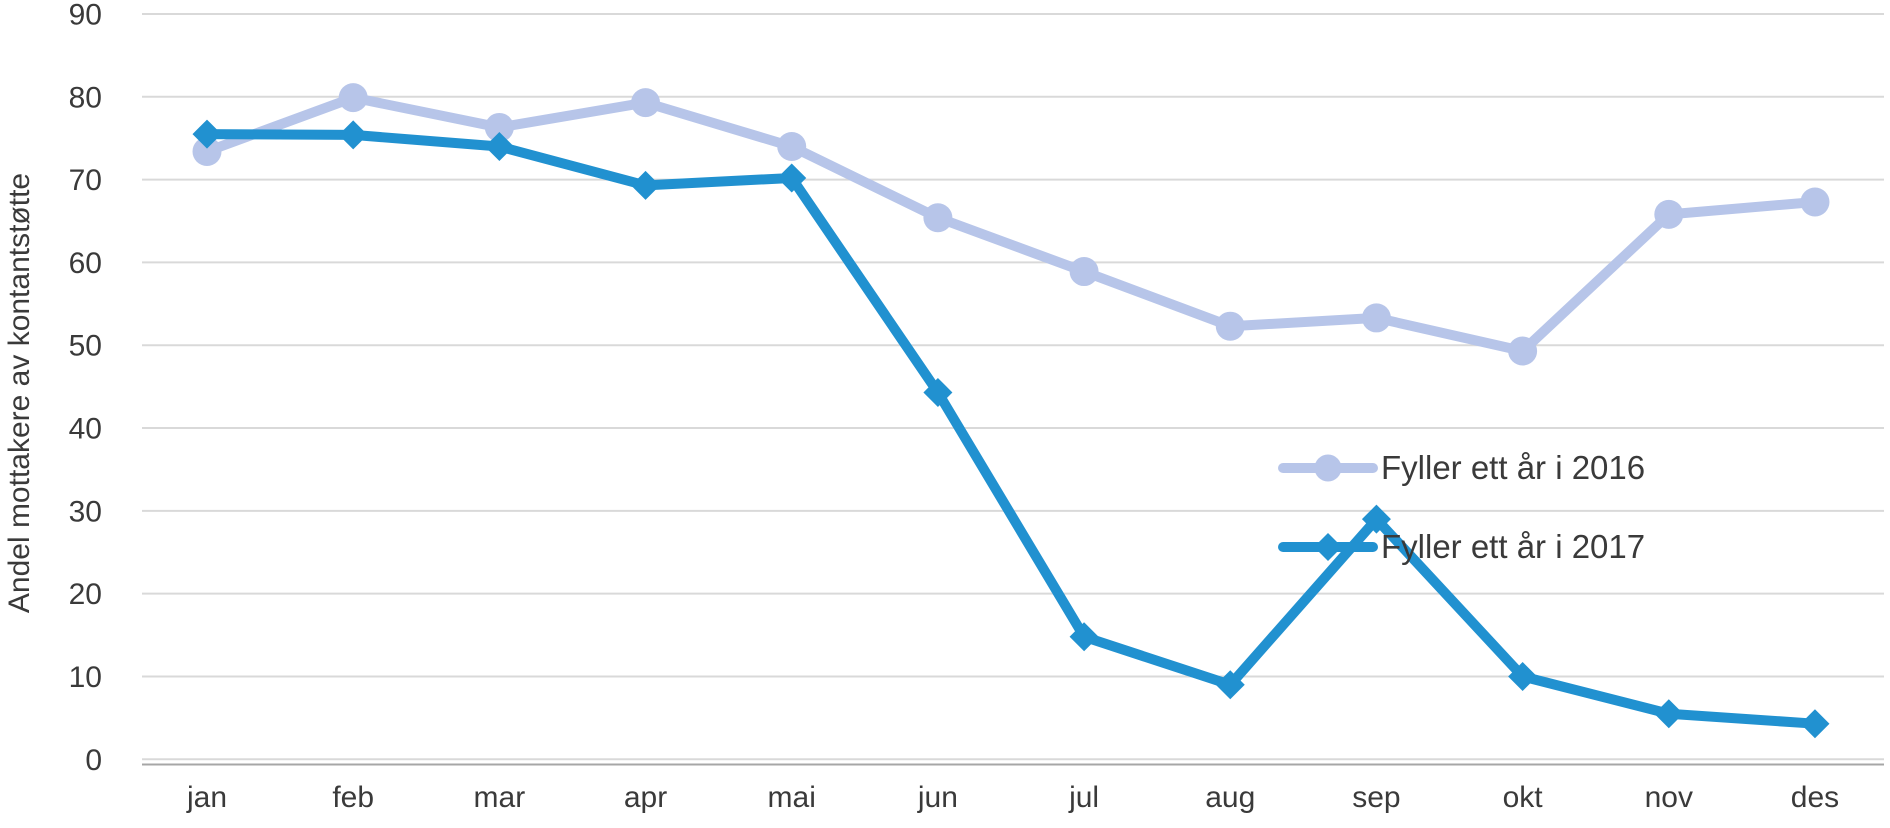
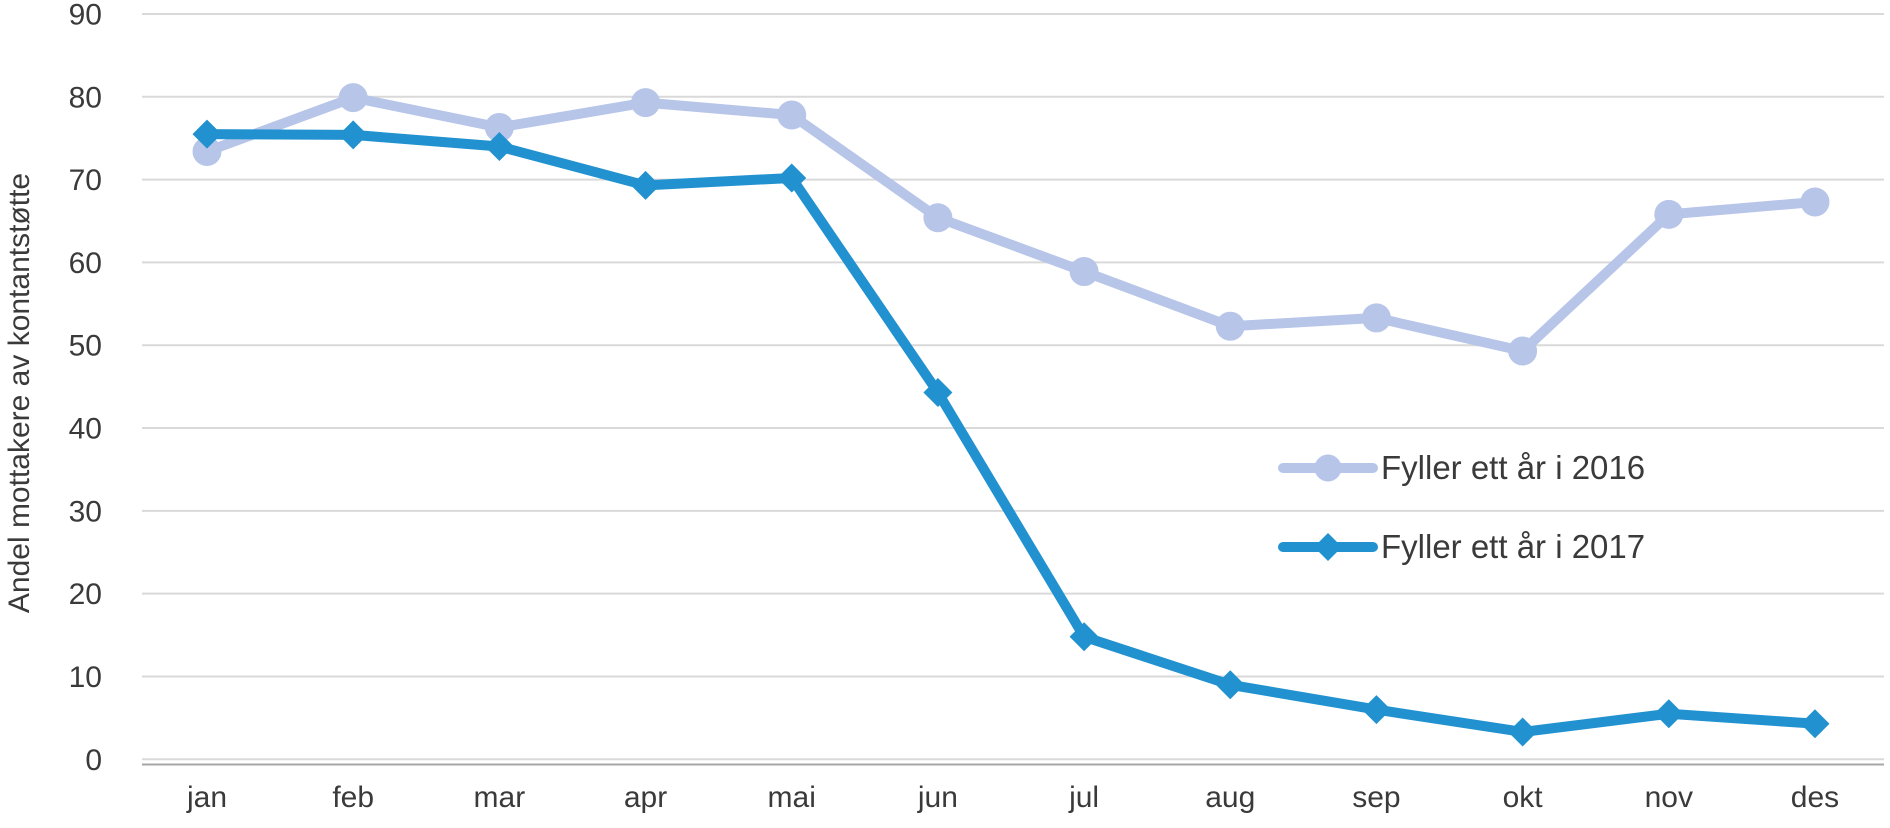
Fyller ett år i 2016/mai: 74 -> 78
Fyller ett år i 2017/sep: 29 -> 6
Fyller ett år i 2017/okt: 10 -> 3
